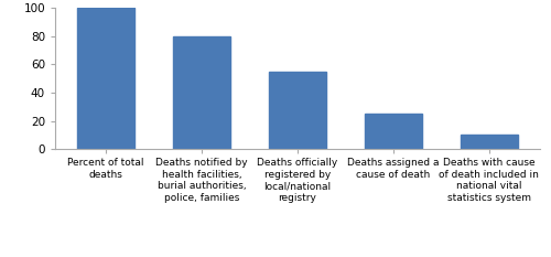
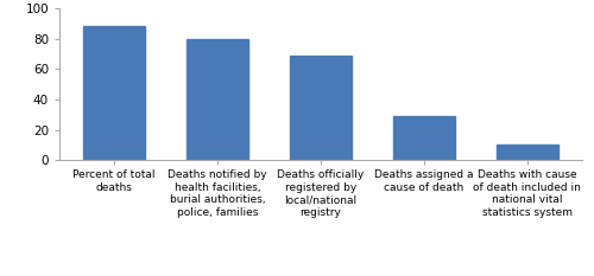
Percent of total deaths: 100 -> 88
Deaths officially registered by local/national registry: 55 -> 69
Deaths assigned a cause of death: 25 -> 29
